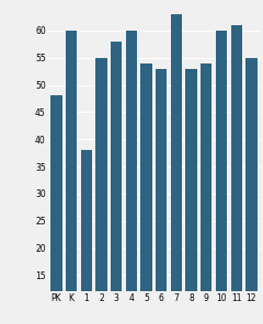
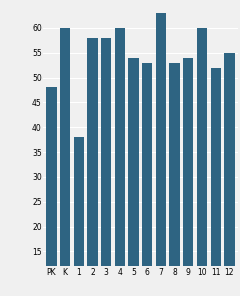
2: 55 -> 58
11: 61 -> 52
